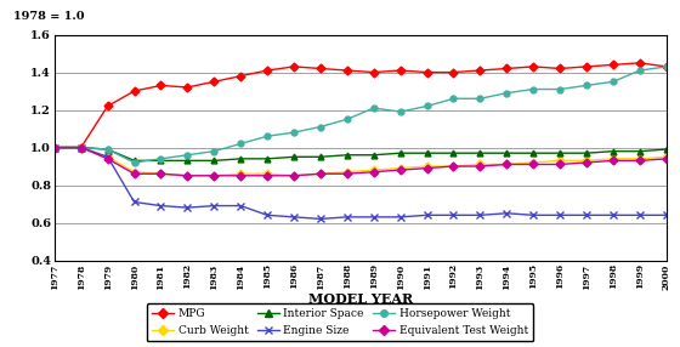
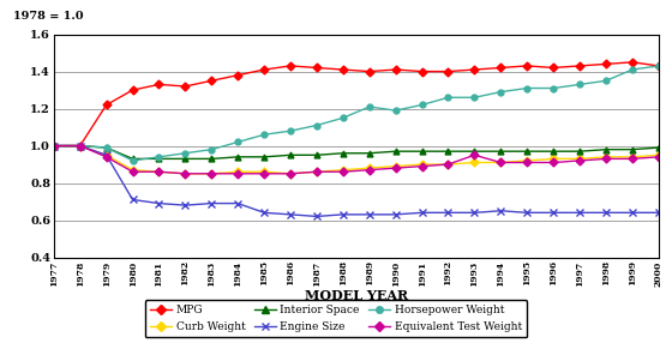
Equivalent Test Weight/1993: 0.90 -> 0.95
